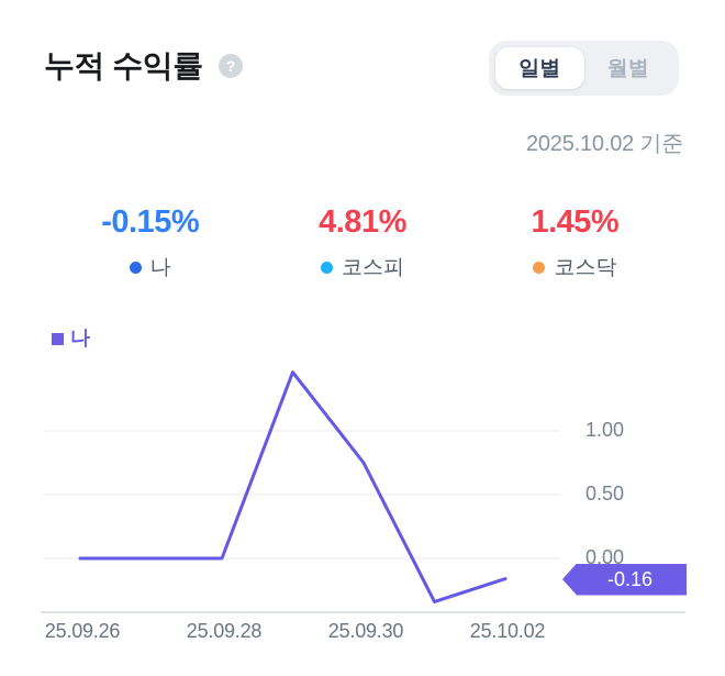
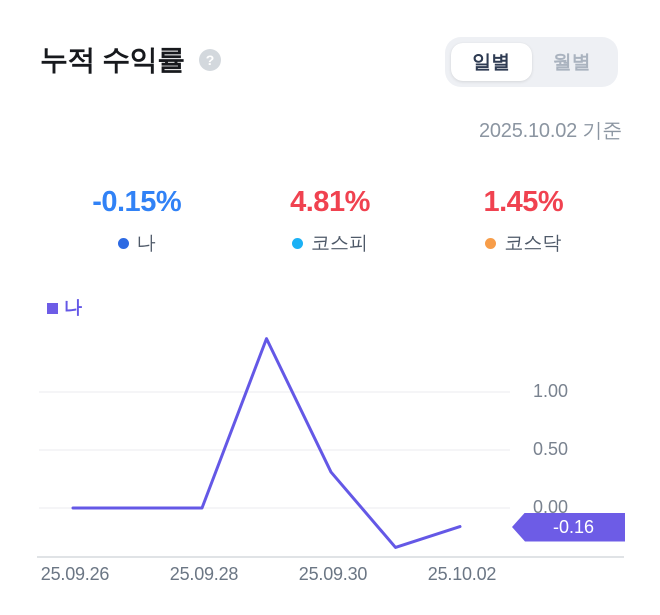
25.09.30: 0.75 -> 0.31
